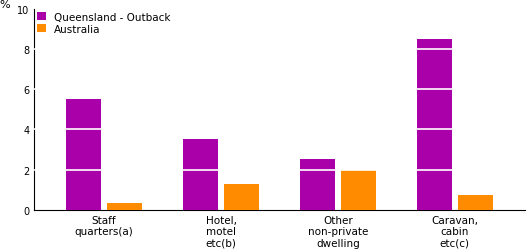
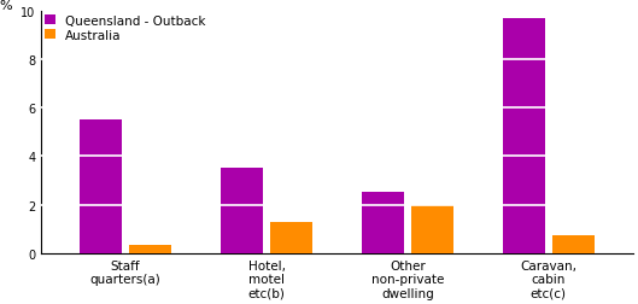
Queensland - Outback/Caravan, cabin etc(c): 8.5 -> 9.7
